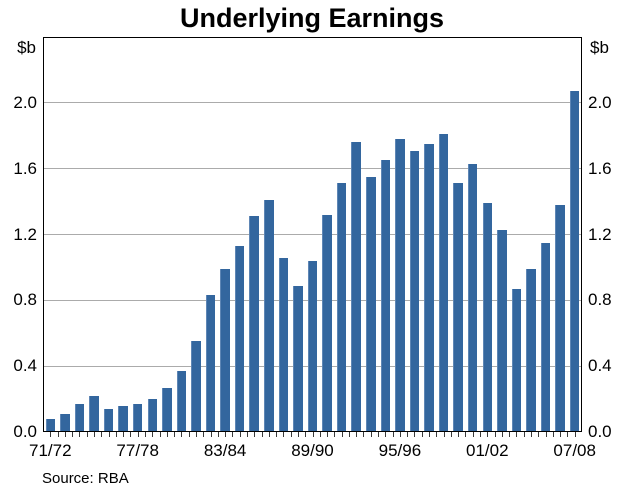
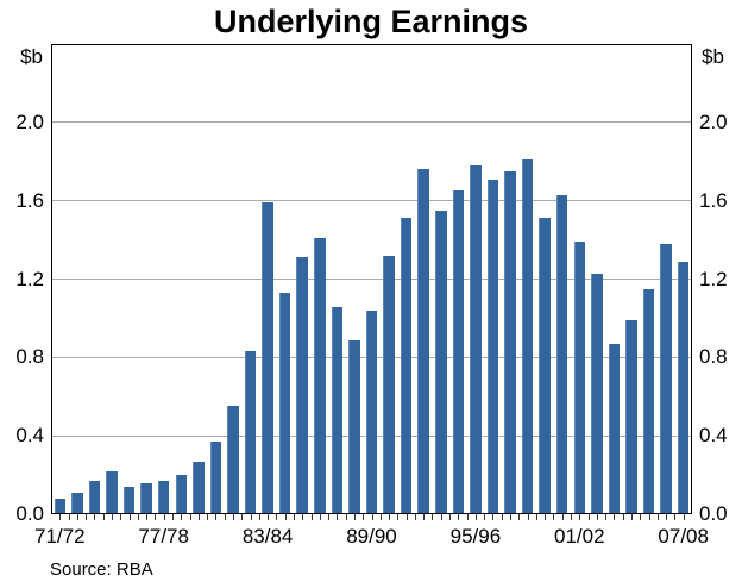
83/84: 0.99 -> 1.59
07/08: 2.07 -> 1.29
